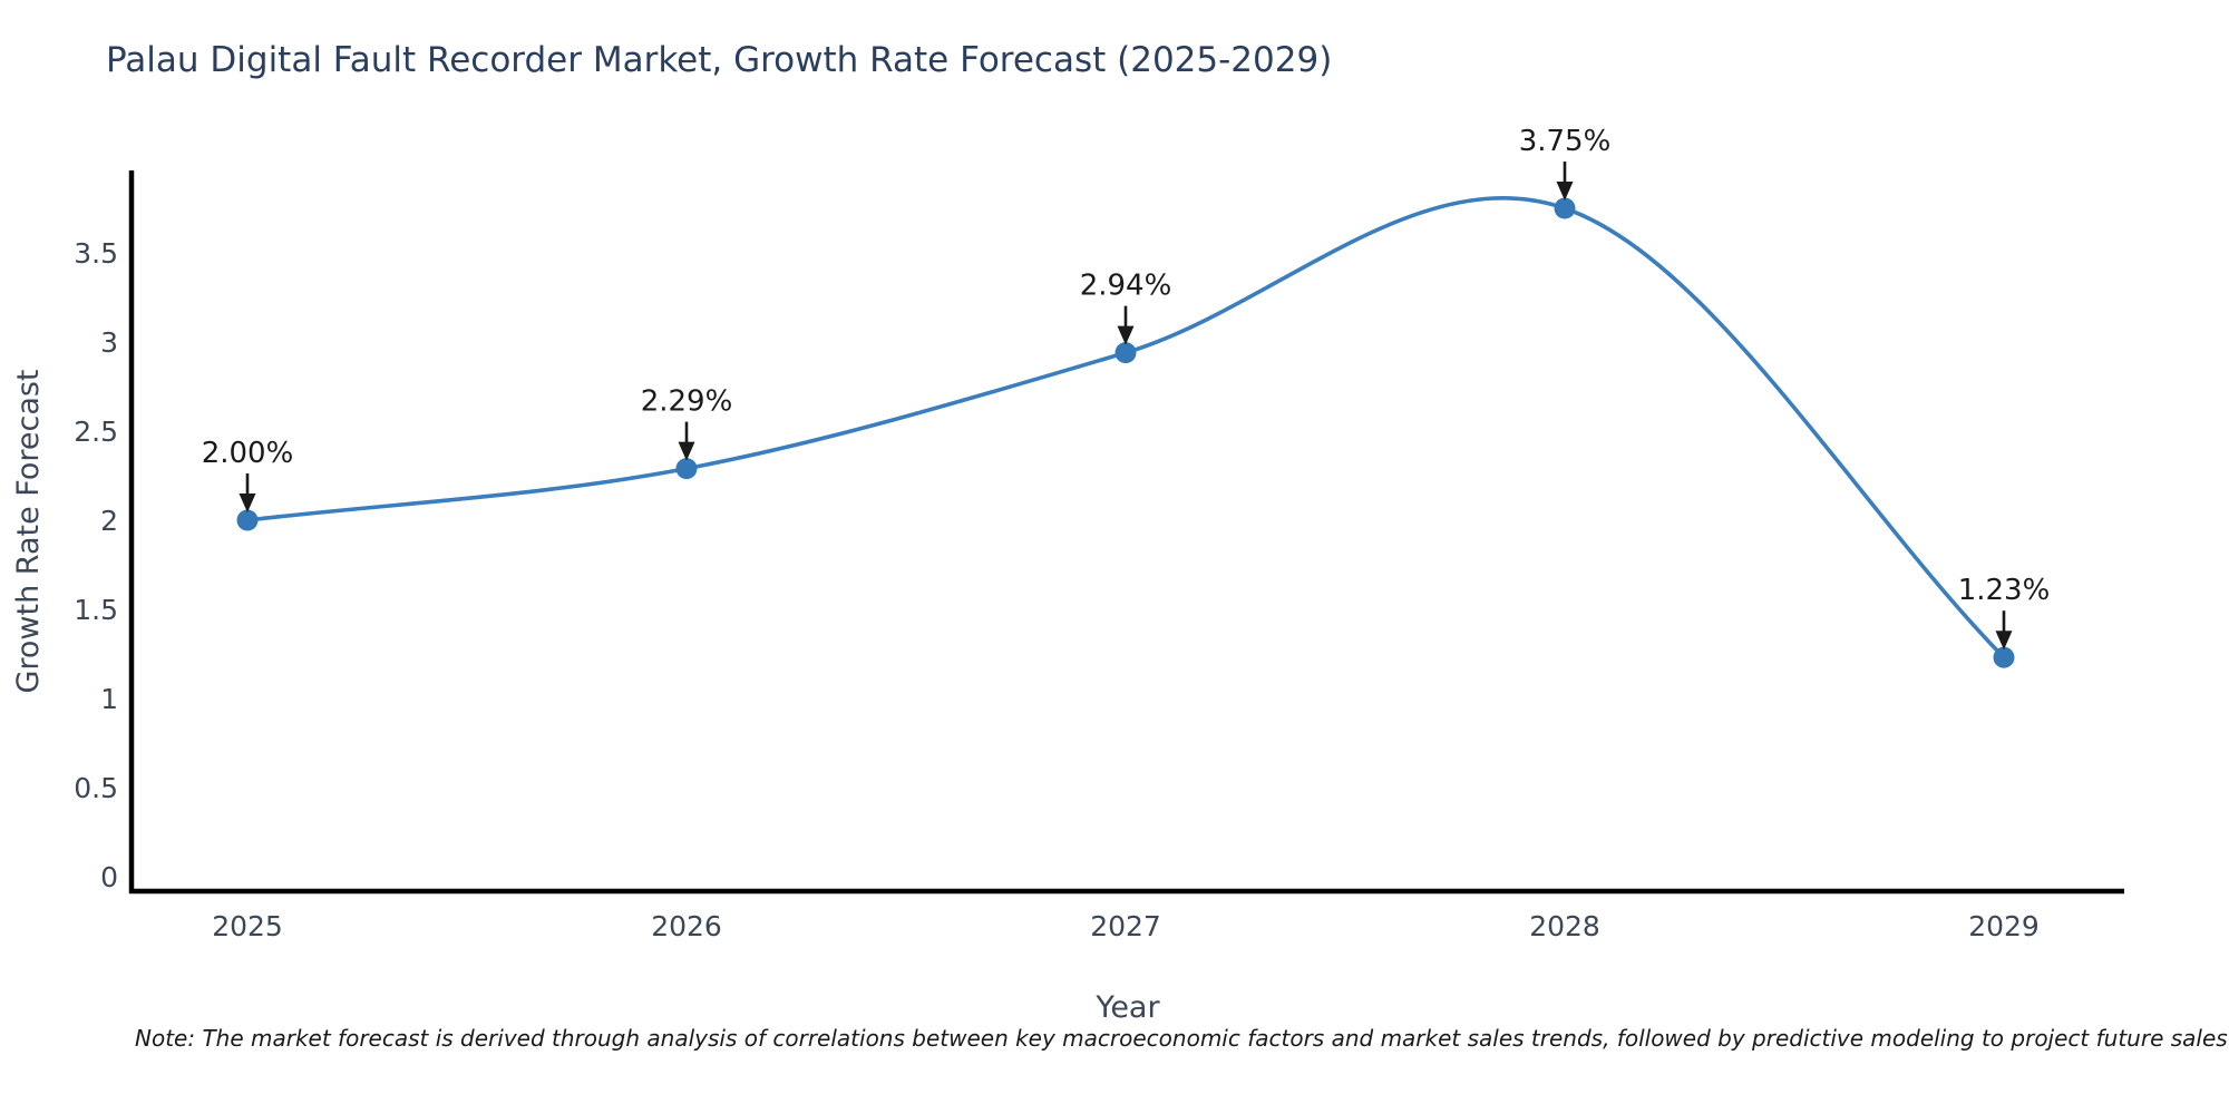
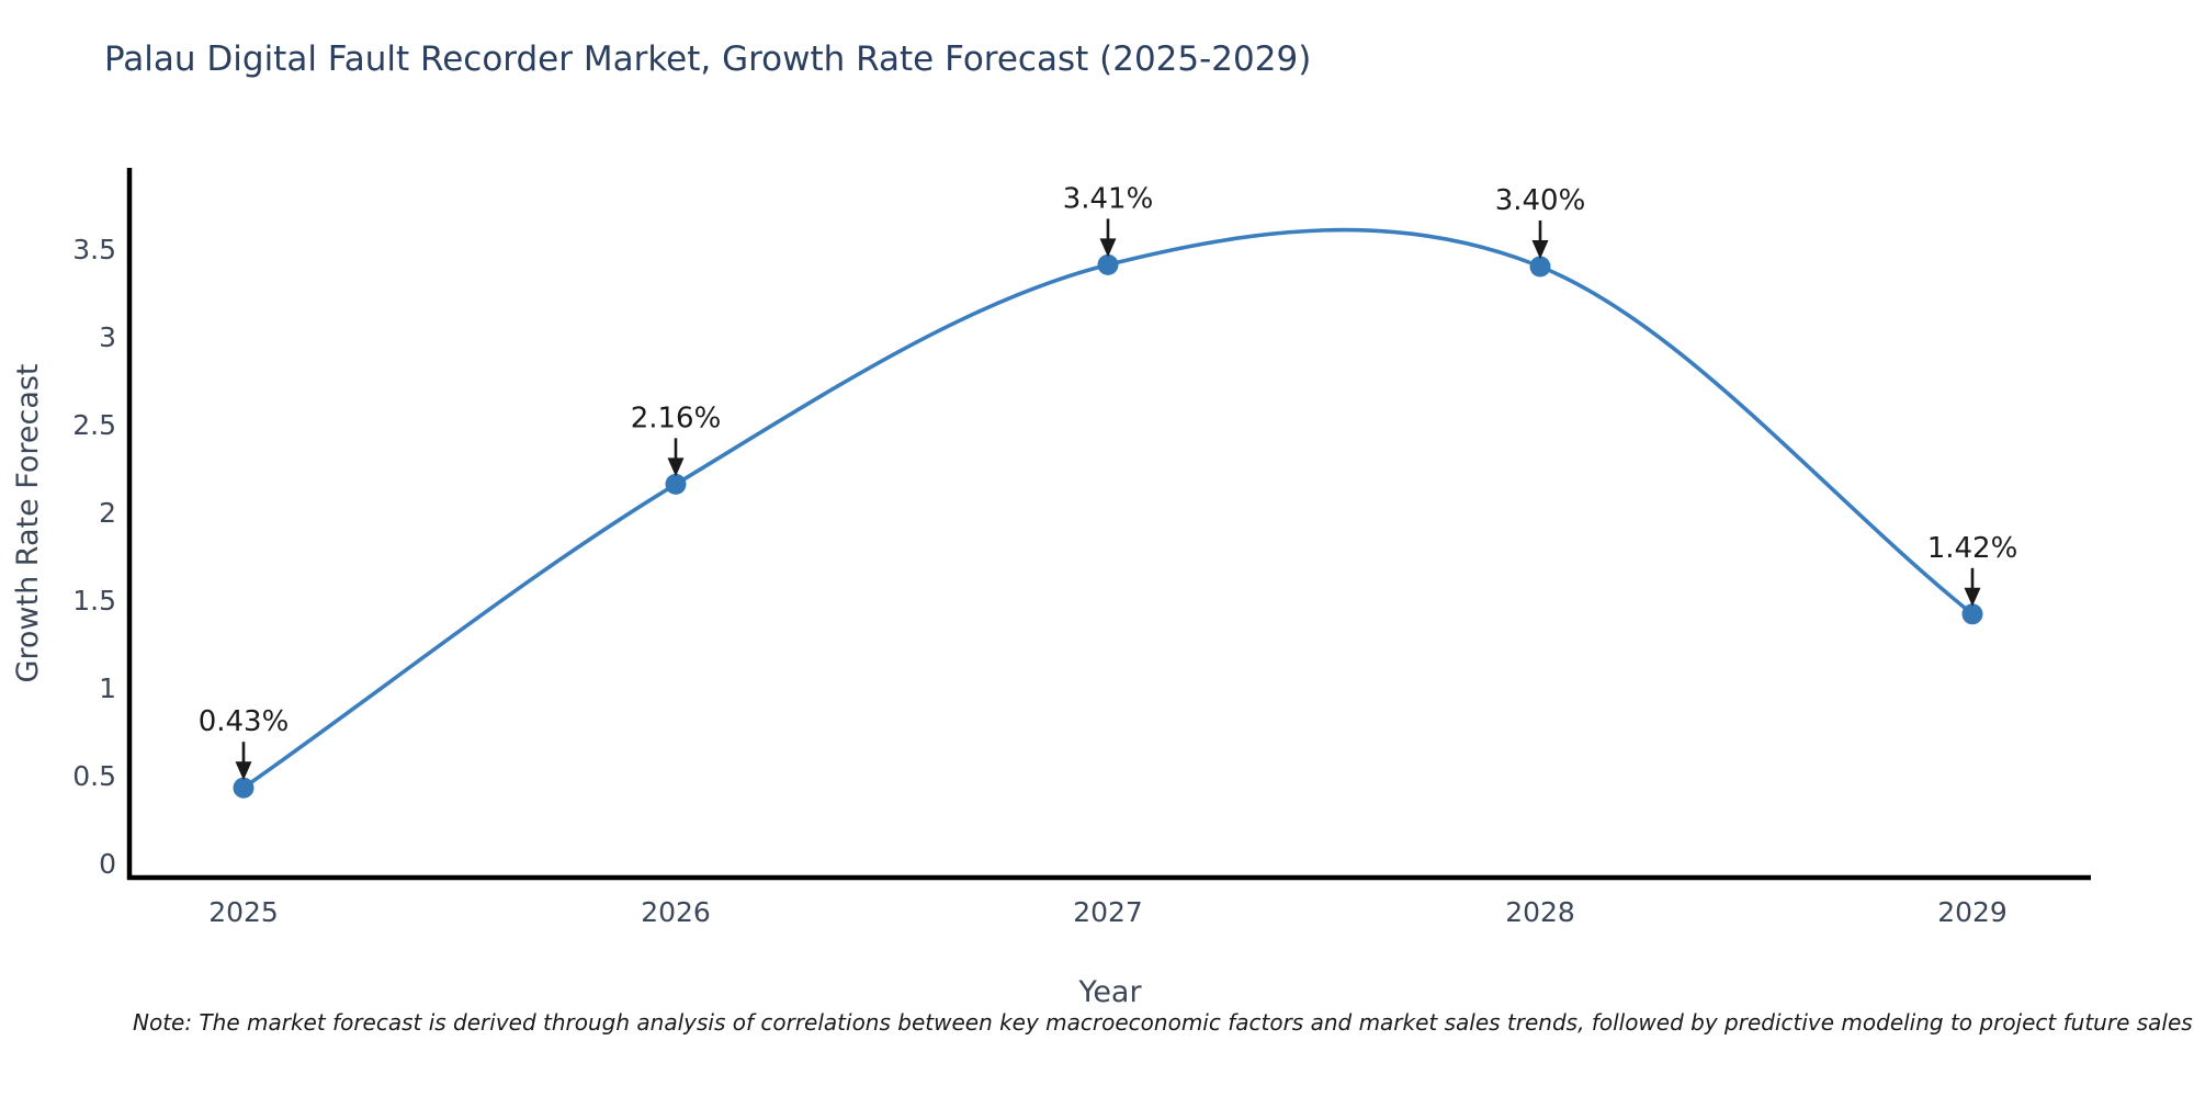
2025: 2.00% -> 0.43%
2026: 2.29% -> 2.16%
2027: 2.94% -> 3.41%
2028: 3.75% -> 3.40%
2029: 1.23% -> 1.42%
